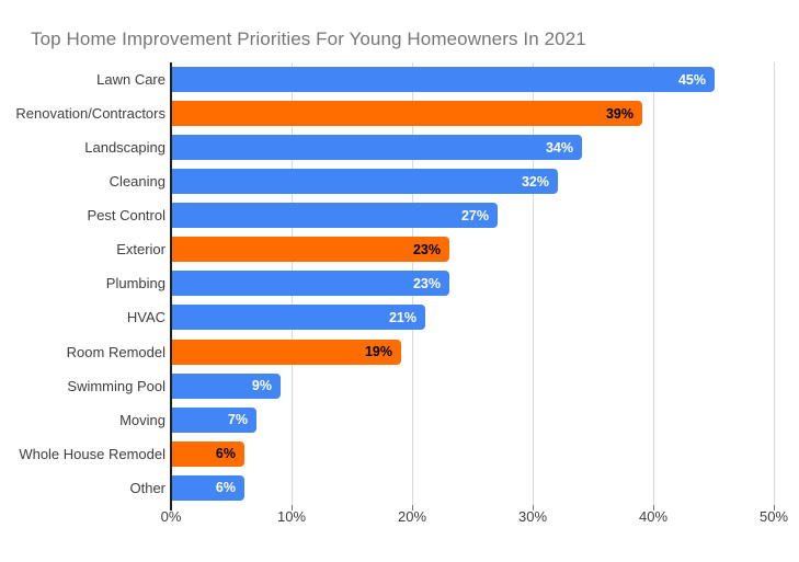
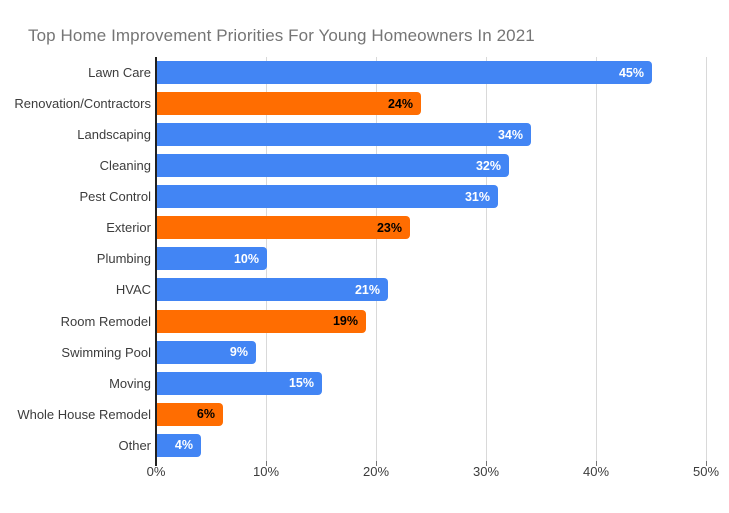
Renovation/Contractors: 39% -> 24%
Pest Control: 27% -> 31%
Plumbing: 23% -> 10%
Moving: 7% -> 15%
Other: 6% -> 4%
